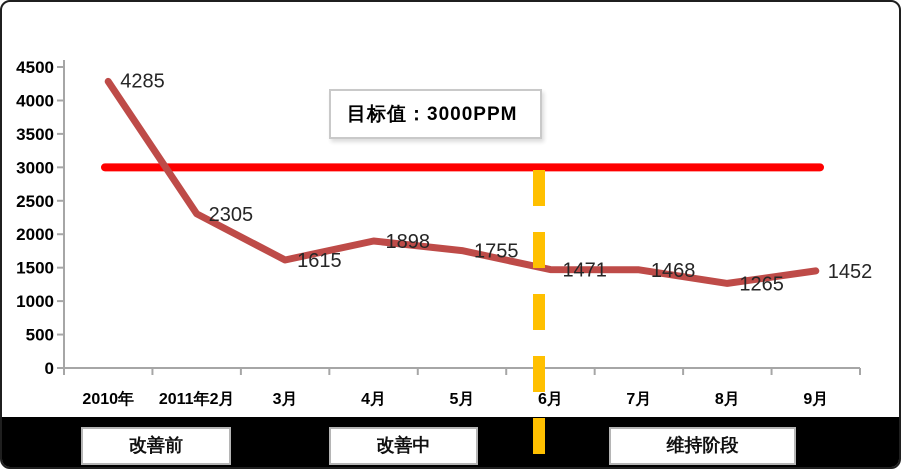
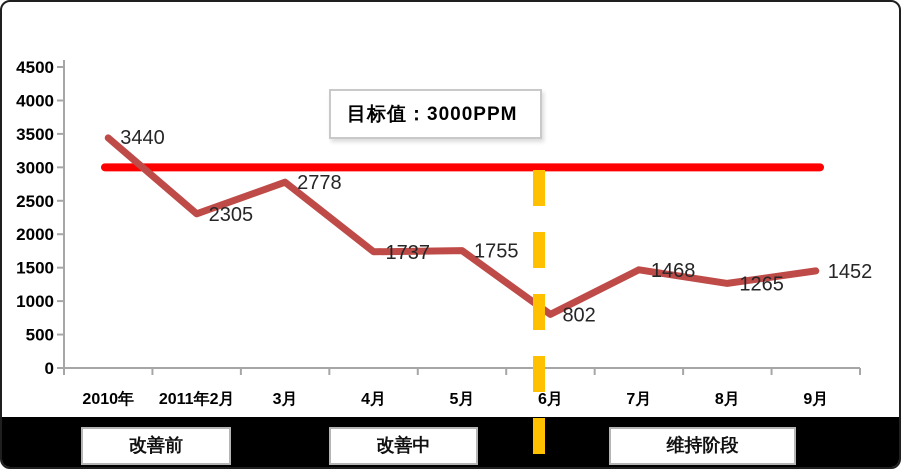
2010年: 4285 -> 3440
3月: 1615 -> 2778
4月: 1898 -> 1737
6月: 1471 -> 802
